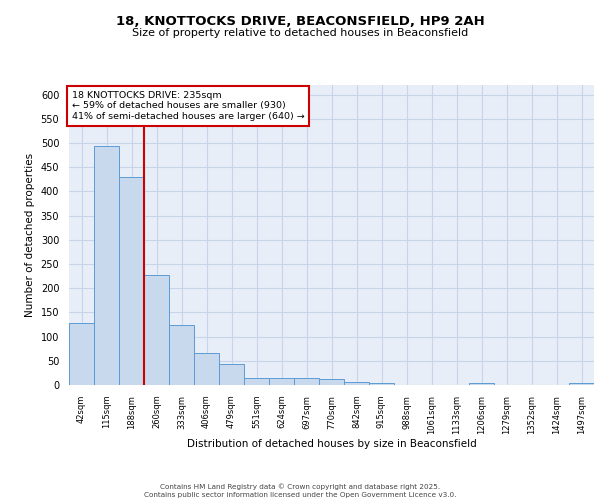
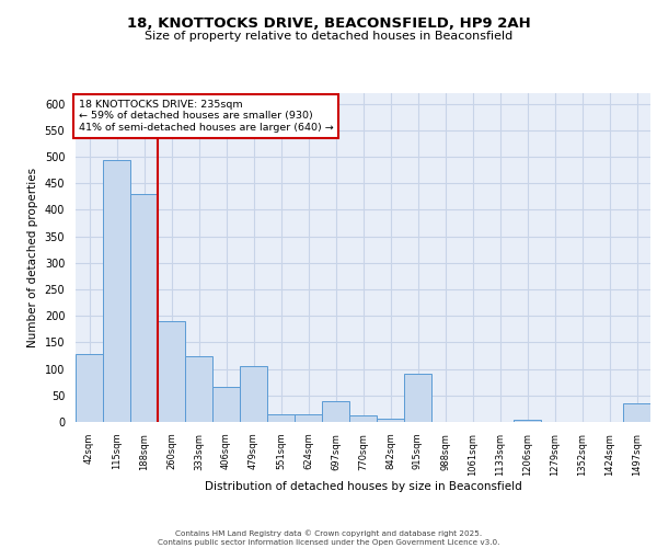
260sqm: 228 -> 190
479sqm: 44 -> 105
697sqm: 15 -> 40
915sqm: 5 -> 90
1497sqm: 4 -> 35
